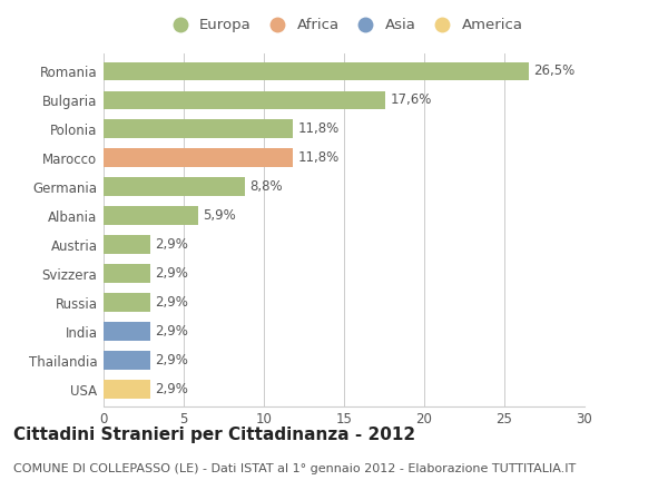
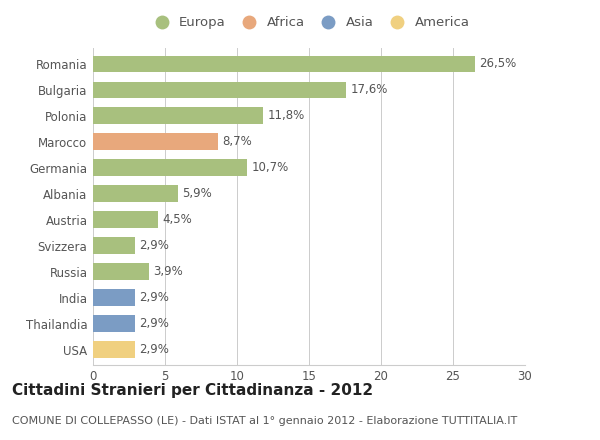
Marocco: 11,8% -> 8,7%
Germania: 8,8% -> 10,7%
Austria: 2,9% -> 4,5%
Russia: 2,9% -> 3,9%
